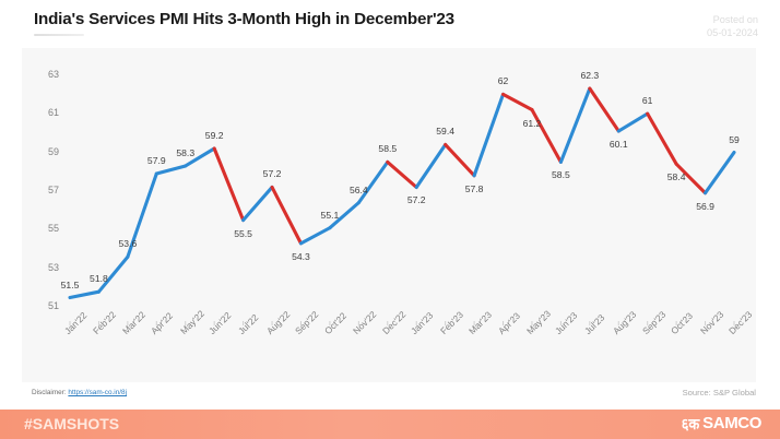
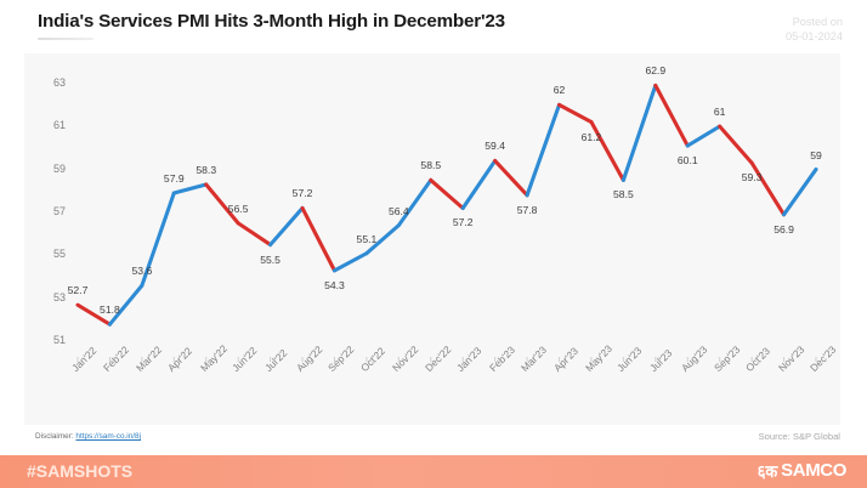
Jan'22: 51.5 -> 52.7
Jun'22: 59.2 -> 56.5
Jul'23: 62.3 -> 62.9
Oct'23: 58.4 -> 59.3
